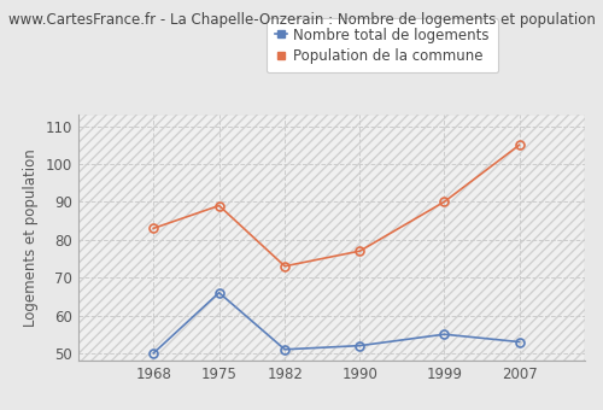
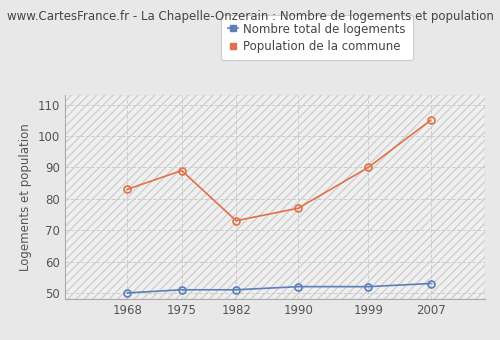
Nombre total de logements/1975: 66 -> 51
Nombre total de logements/1999: 55 -> 52
